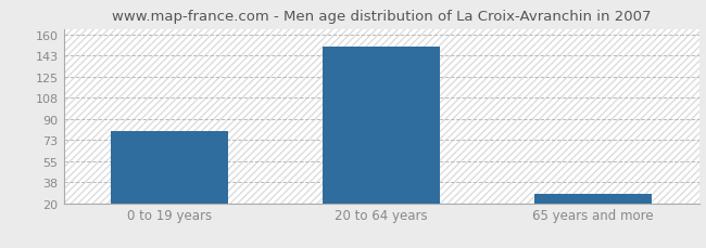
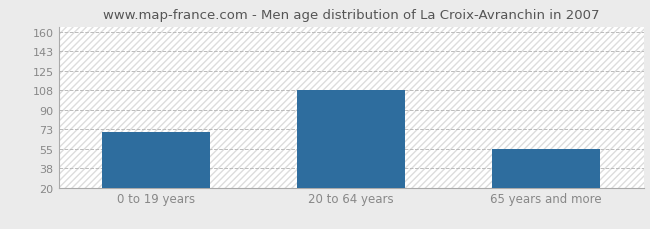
0 to 19 years: 80 -> 70
20 to 64 years: 150 -> 108
65 years and more: 28 -> 55
